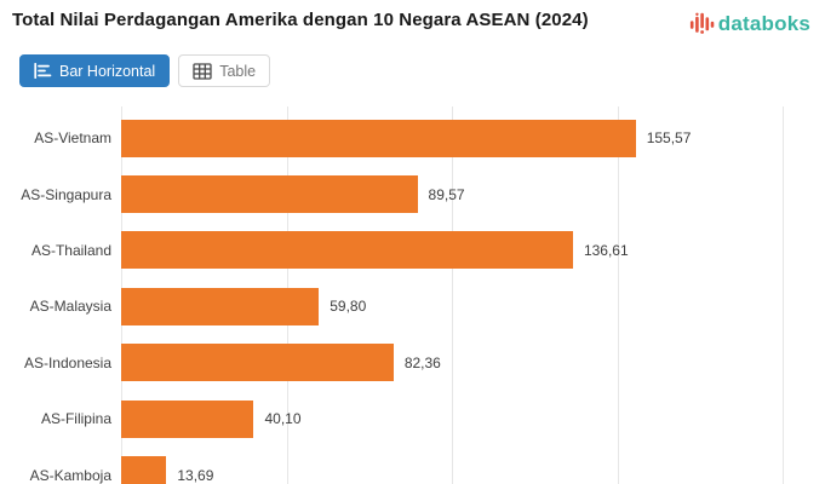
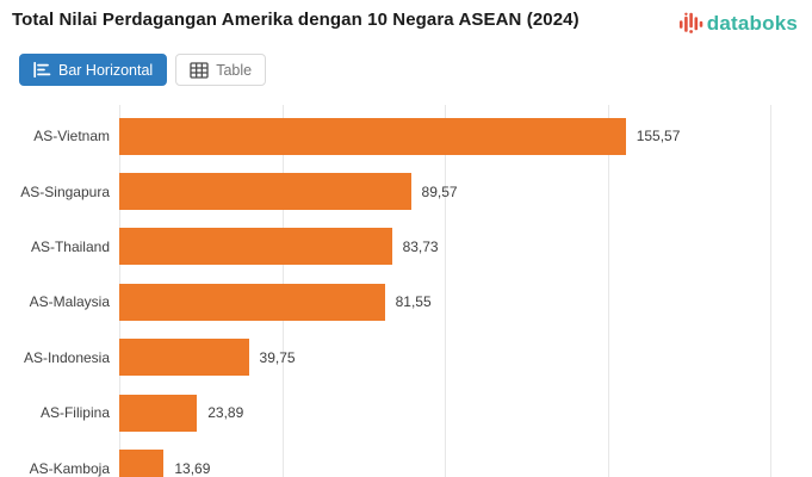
AS-Thailand: 136,61 -> 83,73
AS-Malaysia: 59,80 -> 81,55
AS-Indonesia: 82,36 -> 39,75
AS-Filipina: 40,10 -> 23,89
